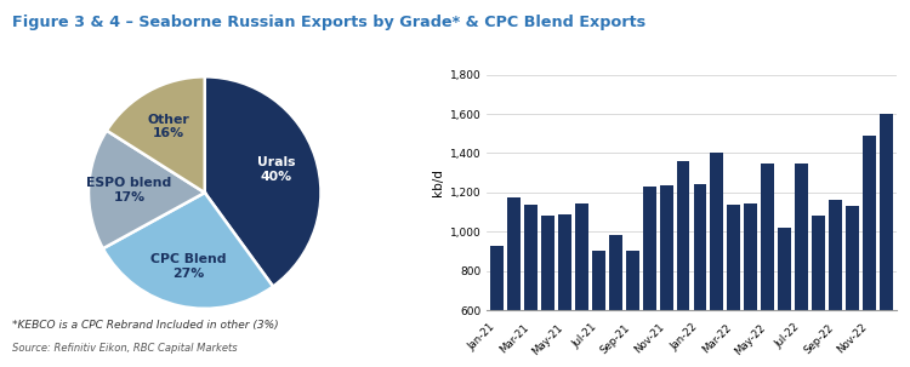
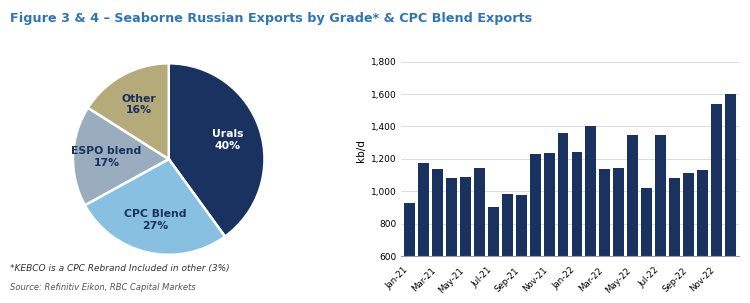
Sep-21: 900 -> 980
Sep-22: 1,160 -> 1,120
Nov-22: 1,490 -> 1,540
